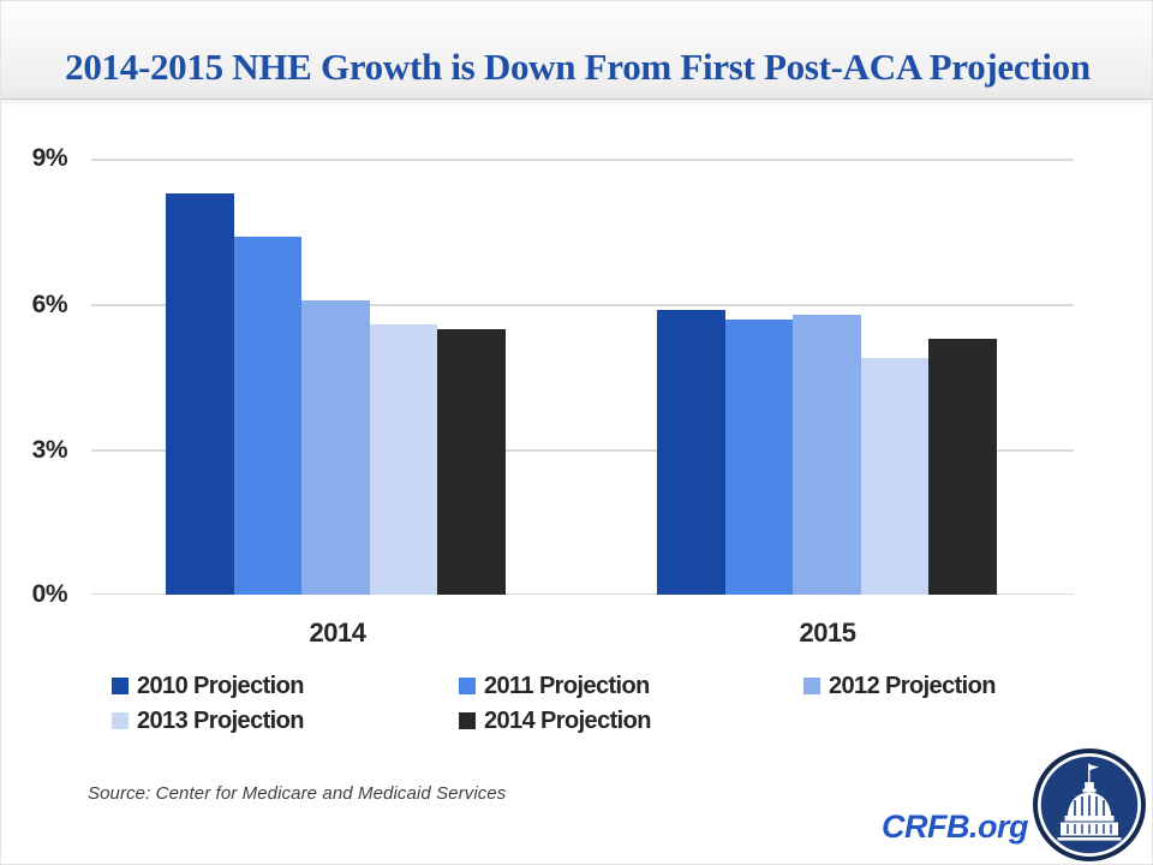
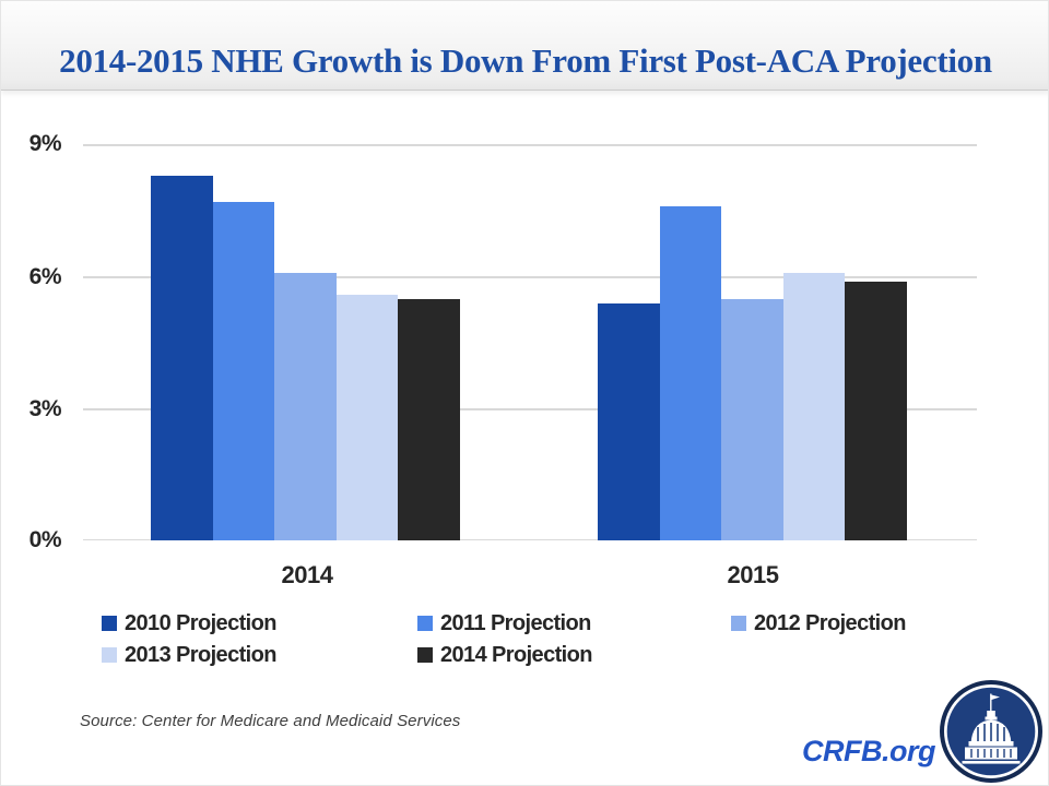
2011 Projection/2014: 7.4% -> 7.7%
2010 Projection/2015: 5.9% -> 5.4%
2011 Projection/2015: 5.7% -> 7.6%
2012 Projection/2015: 5.8% -> 5.5%
2013 Projection/2015: 4.9% -> 6.1%
2014 Projection/2015: 5.3% -> 5.9%
